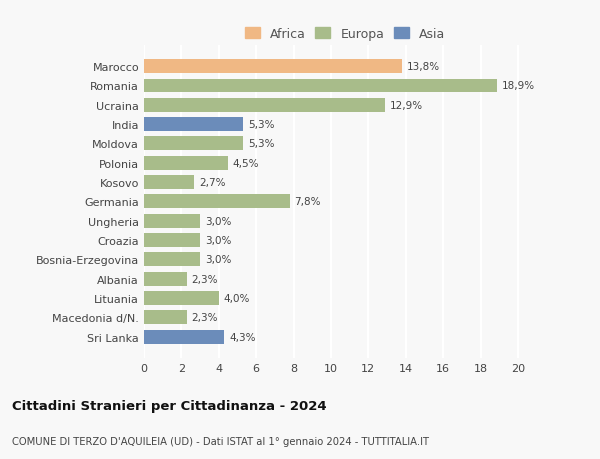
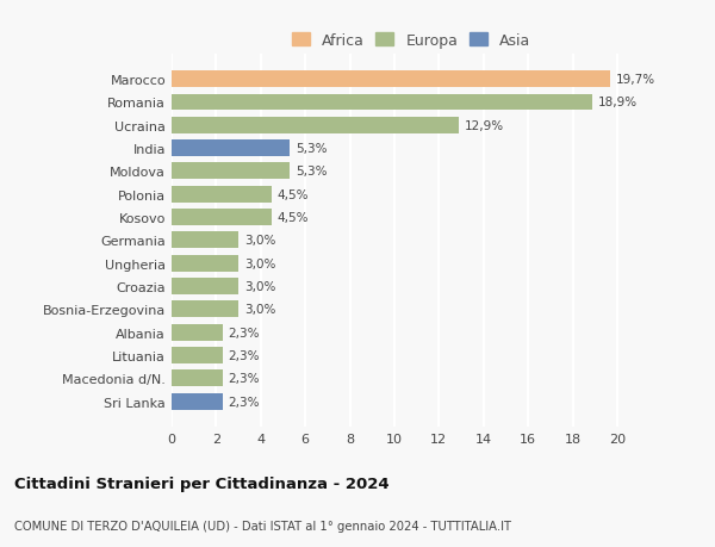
Marocco: 13,8% -> 19,7%
Kosovo: 2,7% -> 4,5%
Germania: 7,8% -> 3,0%
Lituania: 4,0% -> 2,3%
Sri Lanka: 4,3% -> 2,3%
